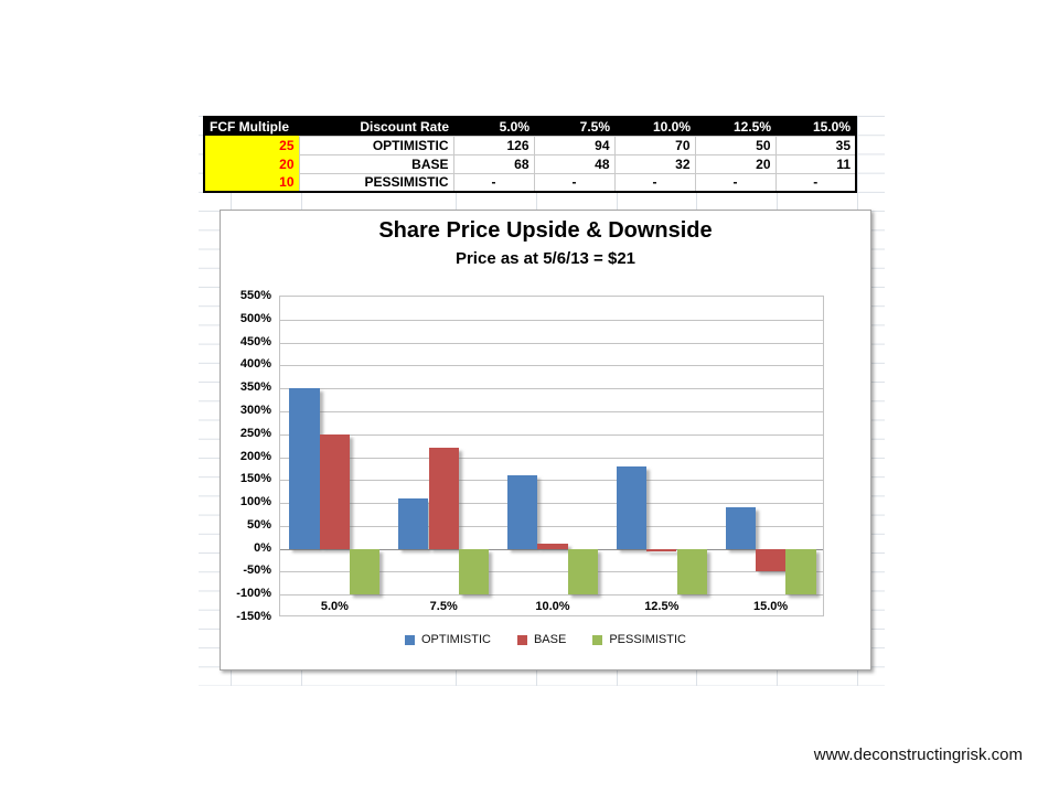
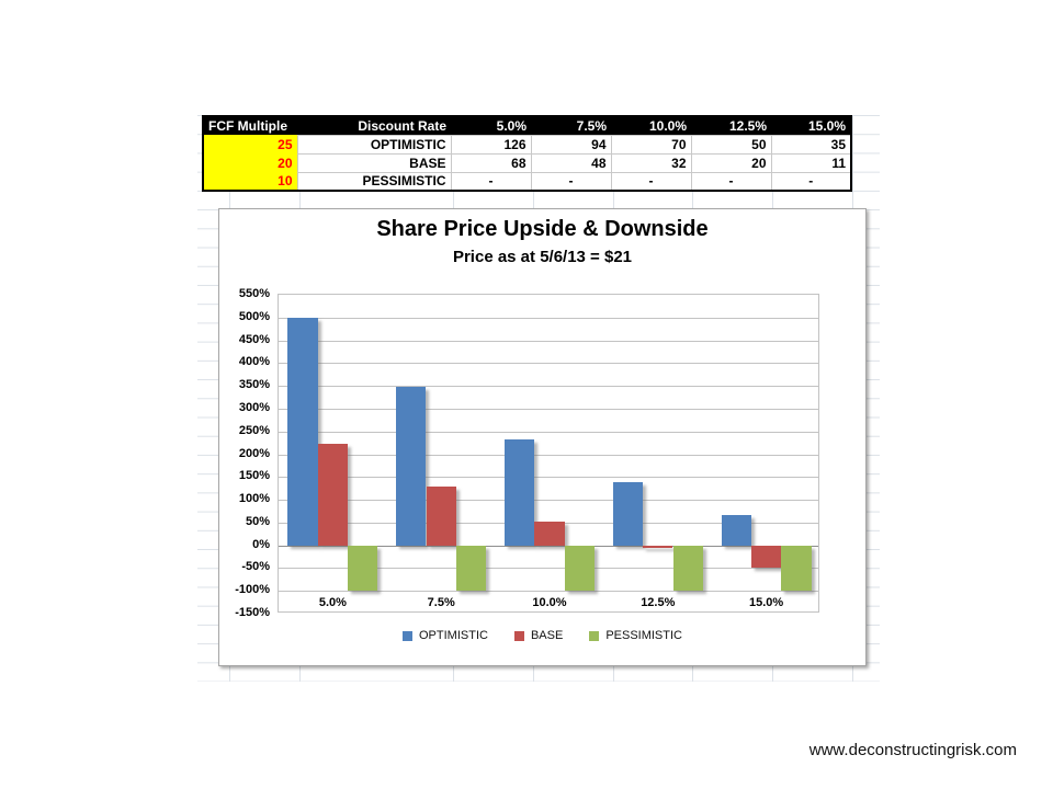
OPTIMISTIC/5.0%: 350% -> 500%
BASE/5.0%: 250% -> 220%
OPTIMISTIC/7.5%: 110% -> 350%
BASE/7.5%: 220% -> 130%
OPTIMISTIC/10.0%: 160% -> 230%
BASE/10.0%: 10% -> 50%
OPTIMISTIC/12.5%: 180% -> 140%
OPTIMISTIC/15.0%: 90% -> 70%
